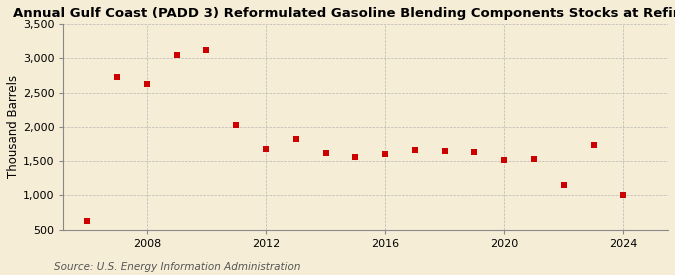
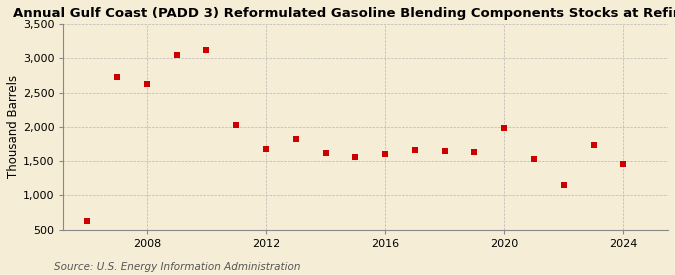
2020: 1,520 -> 1,980
2024: 1,000 -> 1,460
